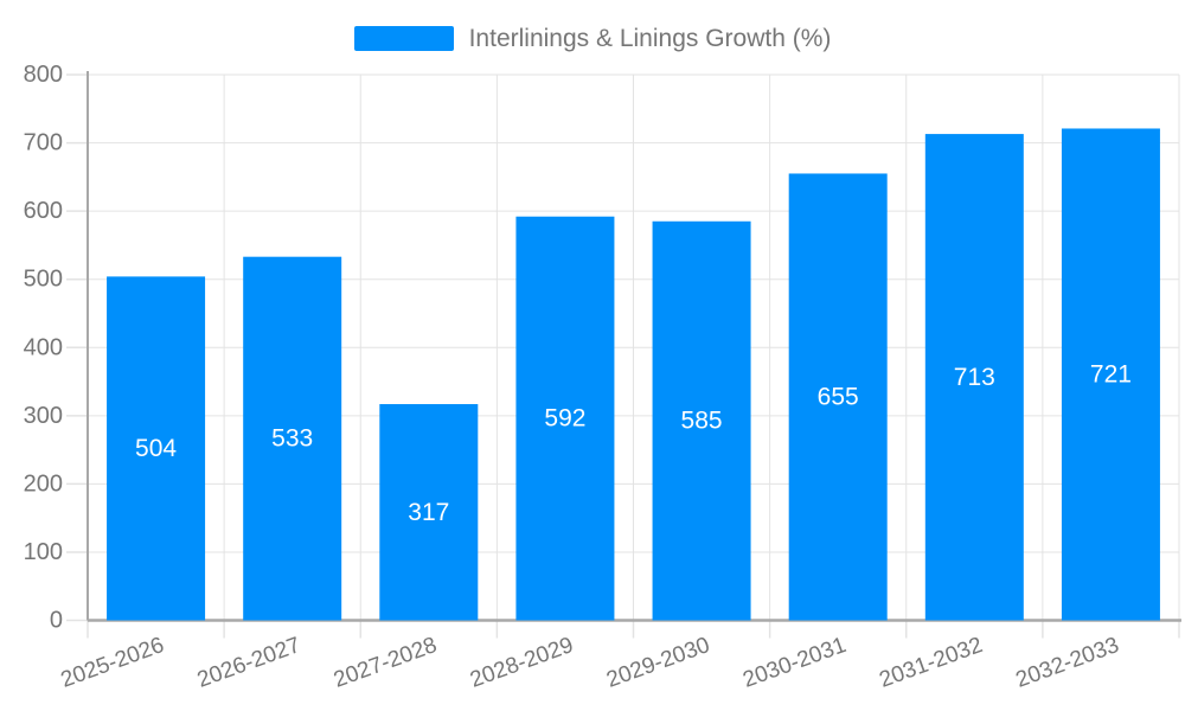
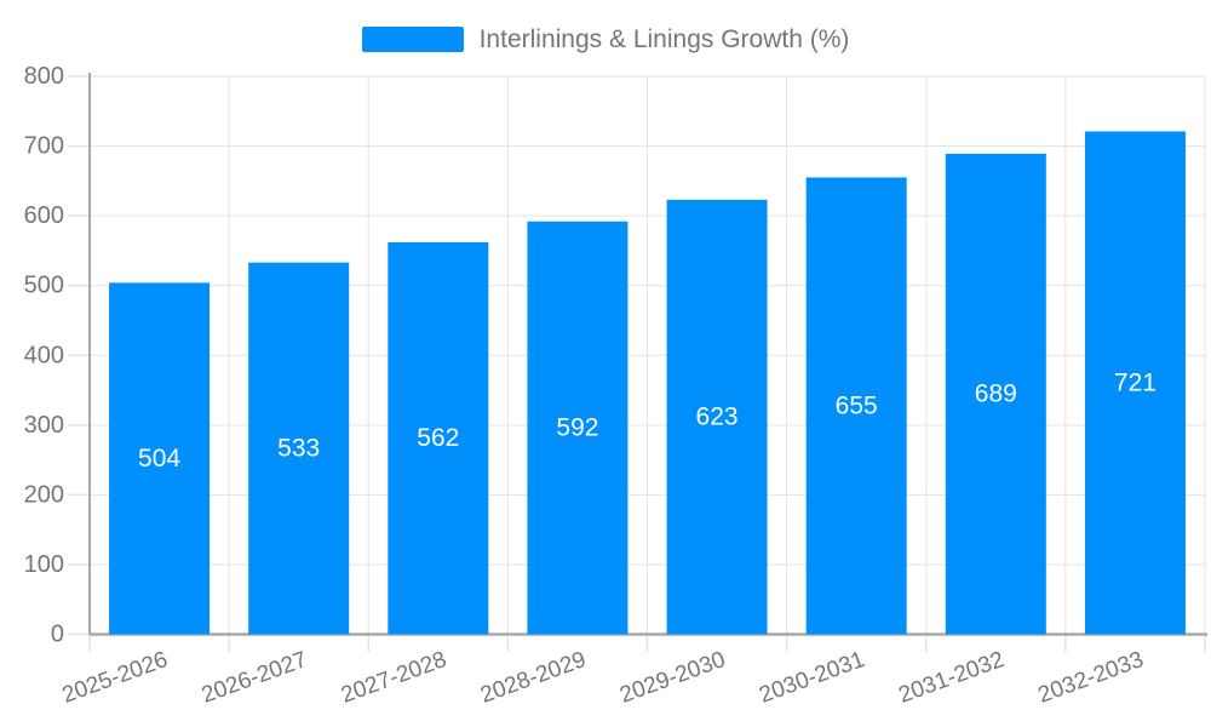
2027-2028: 317 -> 562
2029-2030: 585 -> 623
2031-2032: 713 -> 689
